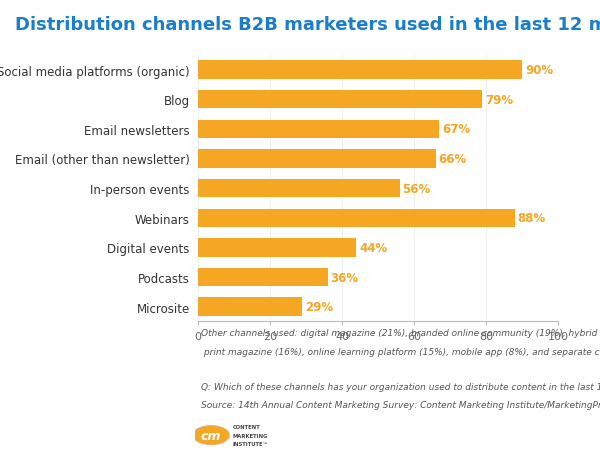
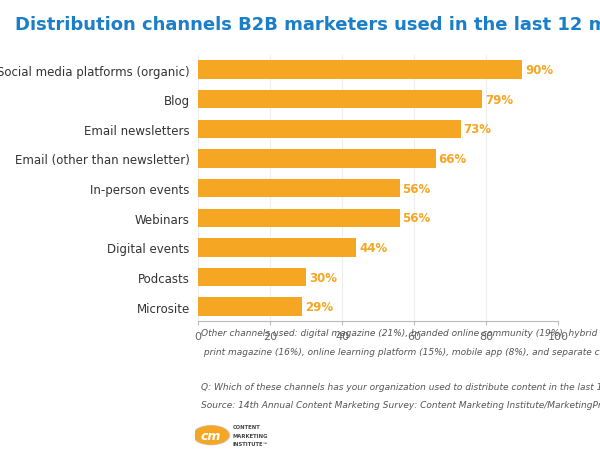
Email newsletters: 67% -> 73%
Webinars: 88% -> 56%
Podcasts: 36% -> 30%
